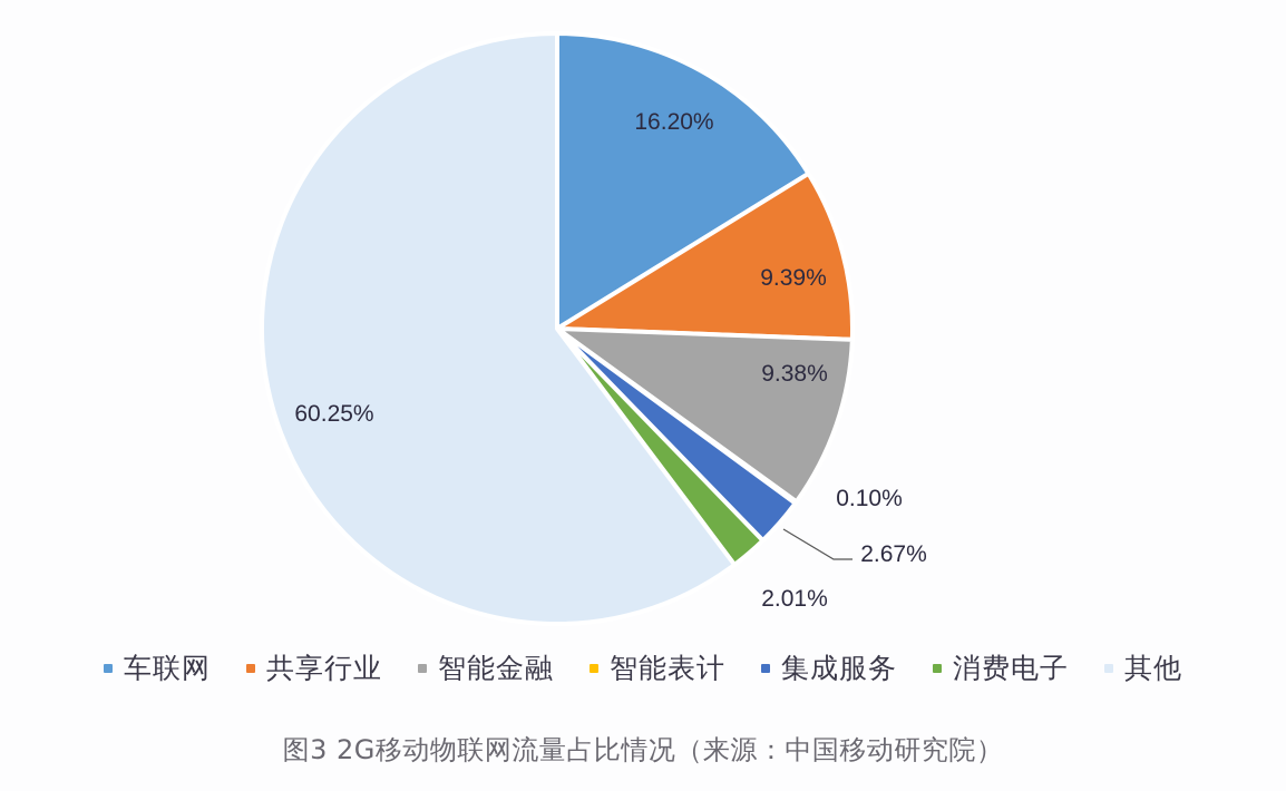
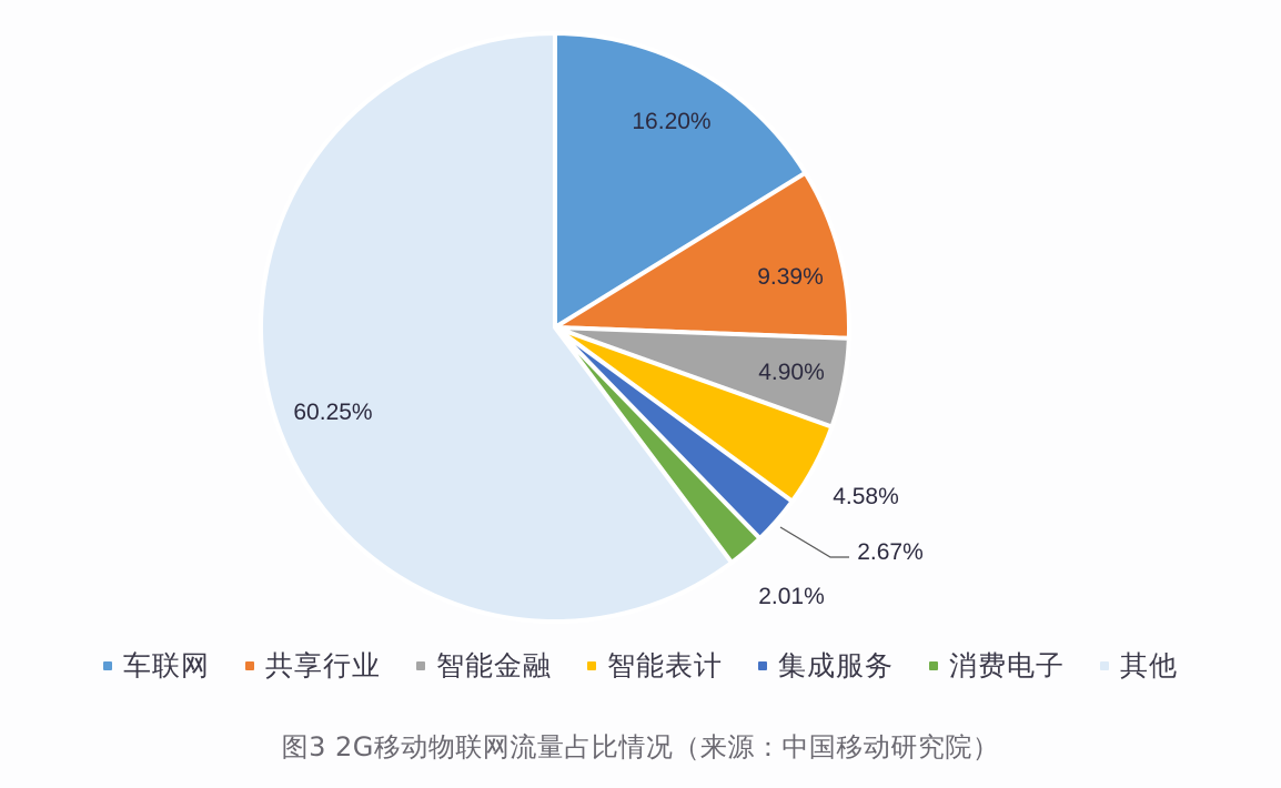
智能金融: 9.38% -> 4.90%
智能表计: 0.10% -> 4.58%
